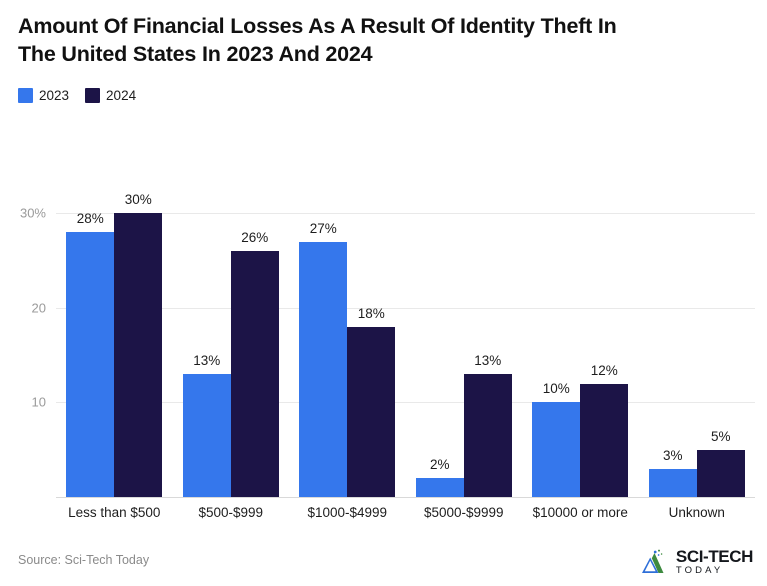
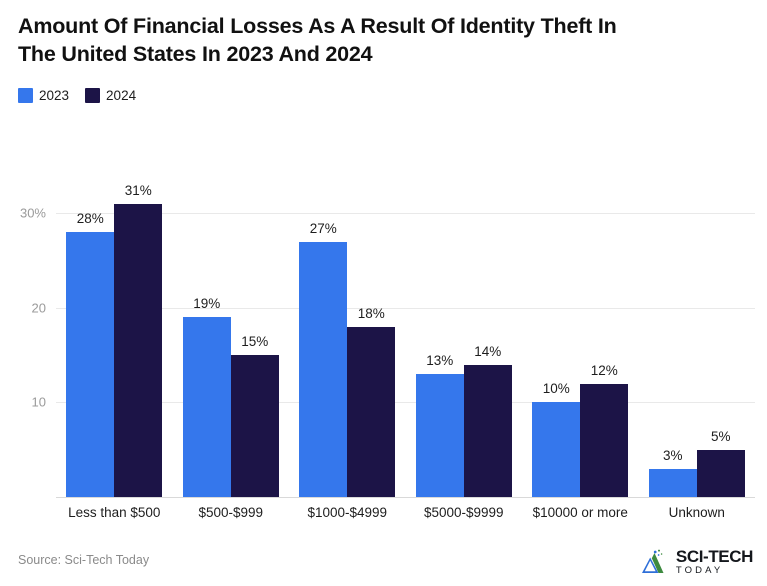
2024/Less than $500: 30% -> 31%
2023/$500-$999: 13% -> 19%
2024/$500-$999: 26% -> 15%
2023/$5000-$9999: 2% -> 13%
2024/$5000-$9999: 13% -> 14%
